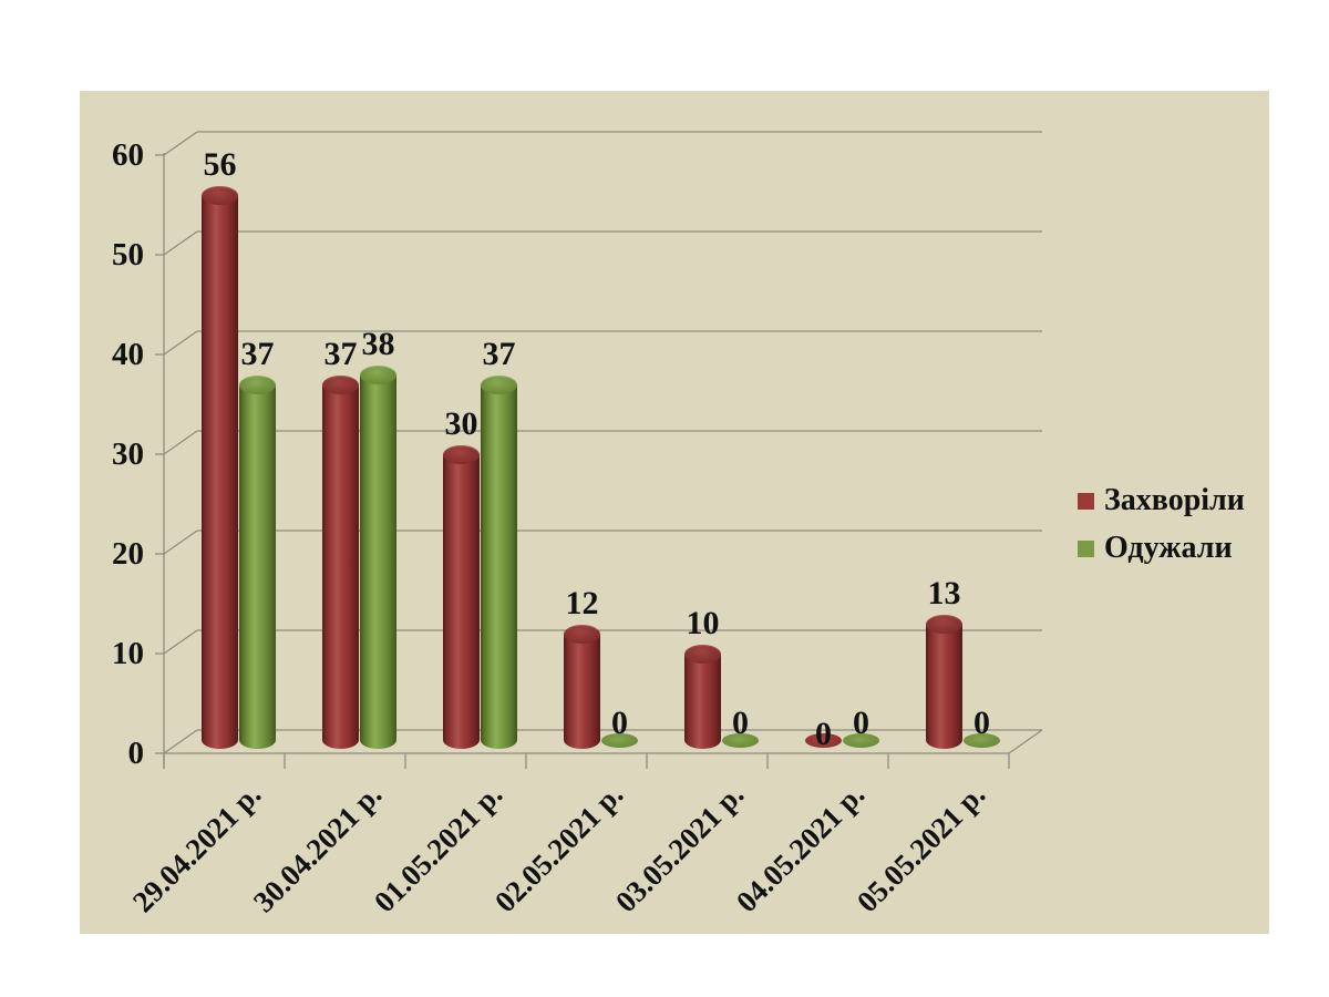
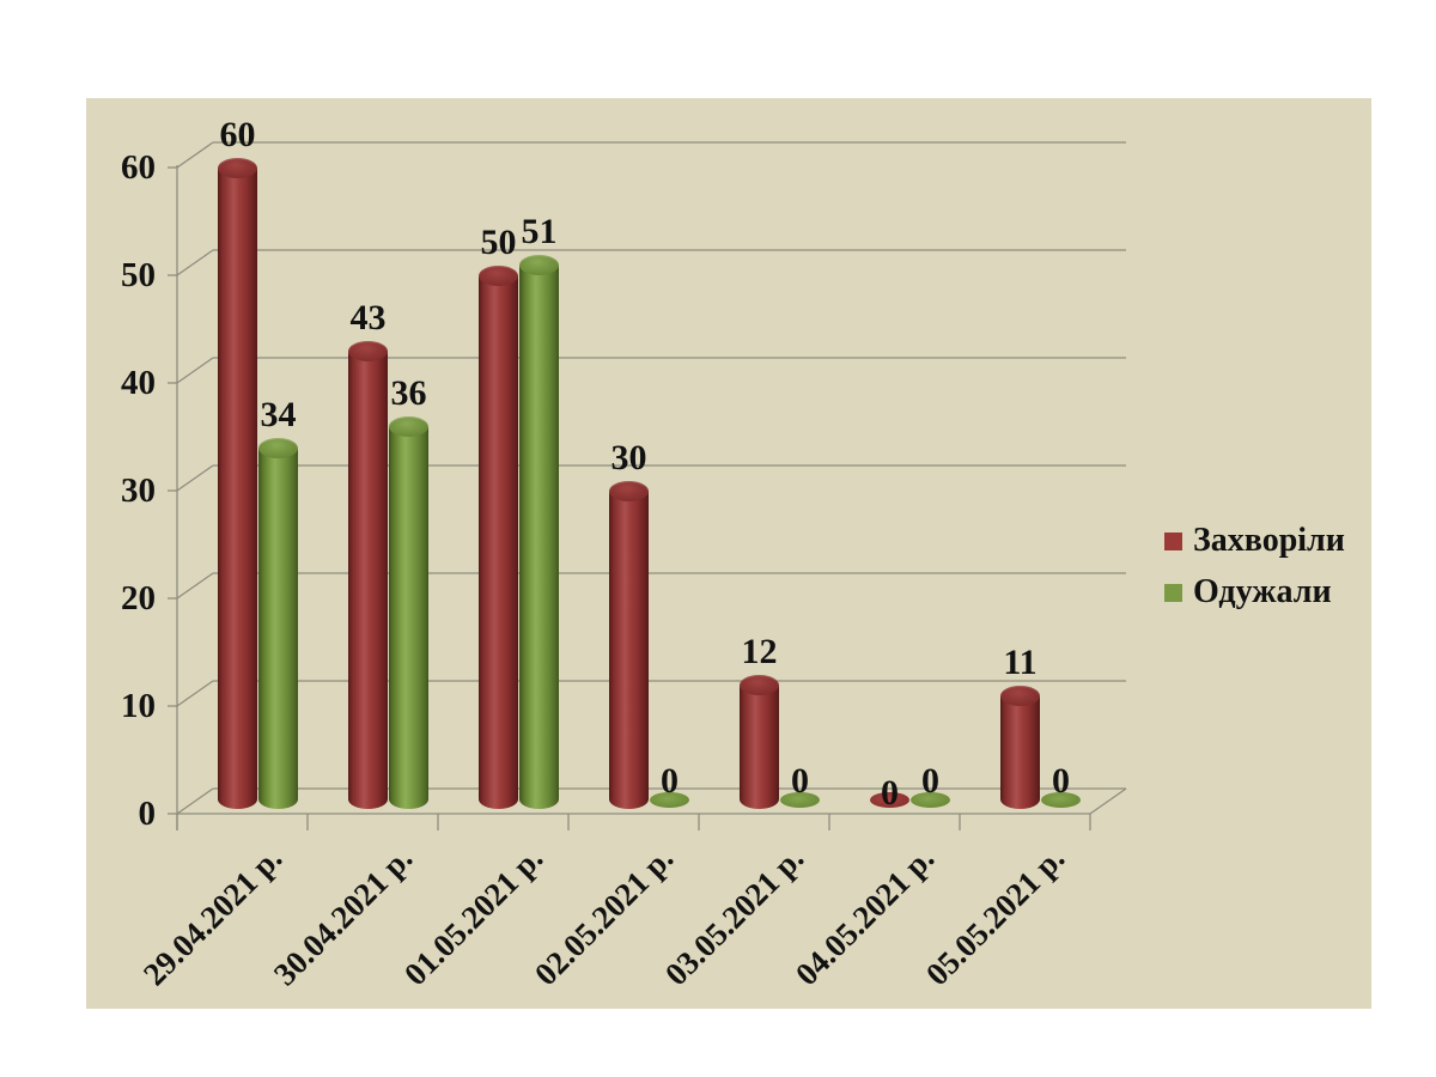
Захворіли/29.04.2021 р.: 56 -> 60
Одужали/29.04.2021 р.: 37 -> 34
Захворіли/30.04.2021 р.: 37 -> 43
Одужали/30.04.2021 р.: 38 -> 36
Захворіли/01.05.2021 р.: 30 -> 50
Одужали/01.05.2021 р.: 37 -> 51
Захворіли/02.05.2021 р.: 12 -> 30
Захворіли/03.05.2021 р.: 10 -> 12
Захворіли/05.05.2021 р.: 13 -> 11
